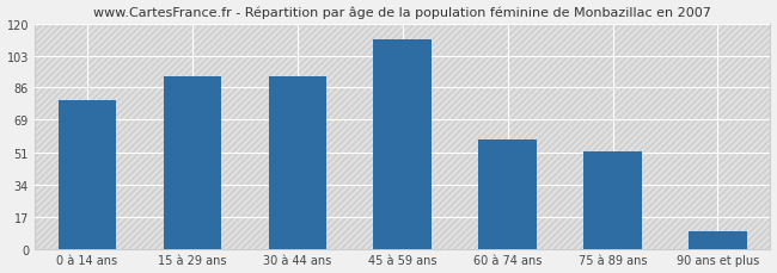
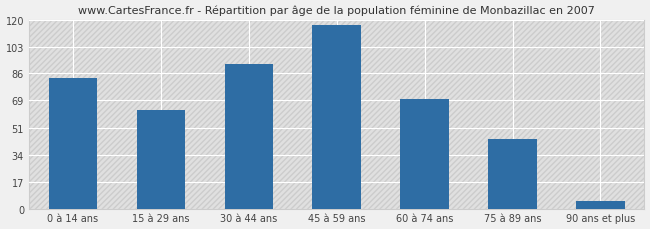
0 à 14 ans: 79 -> 83
15 à 29 ans: 92 -> 63
45 à 59 ans: 112 -> 117
60 à 74 ans: 58 -> 70
75 à 89 ans: 52 -> 44
90 ans et plus: 9 -> 5
